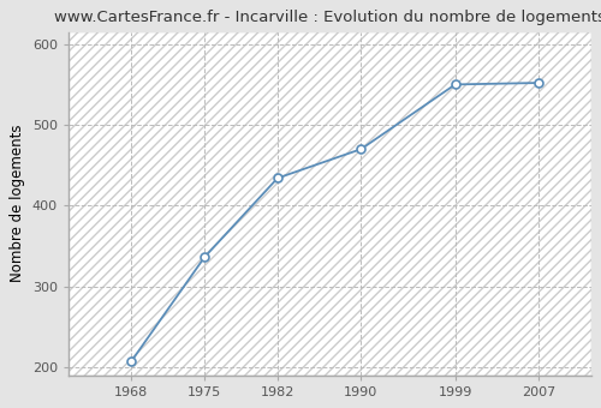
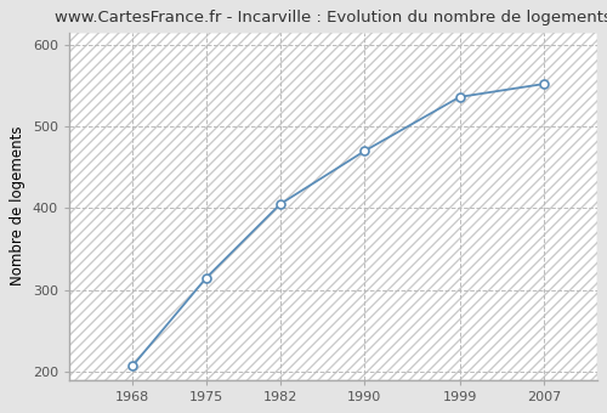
1975: 336 -> 315
1982: 434 -> 405
1999: 550 -> 536
